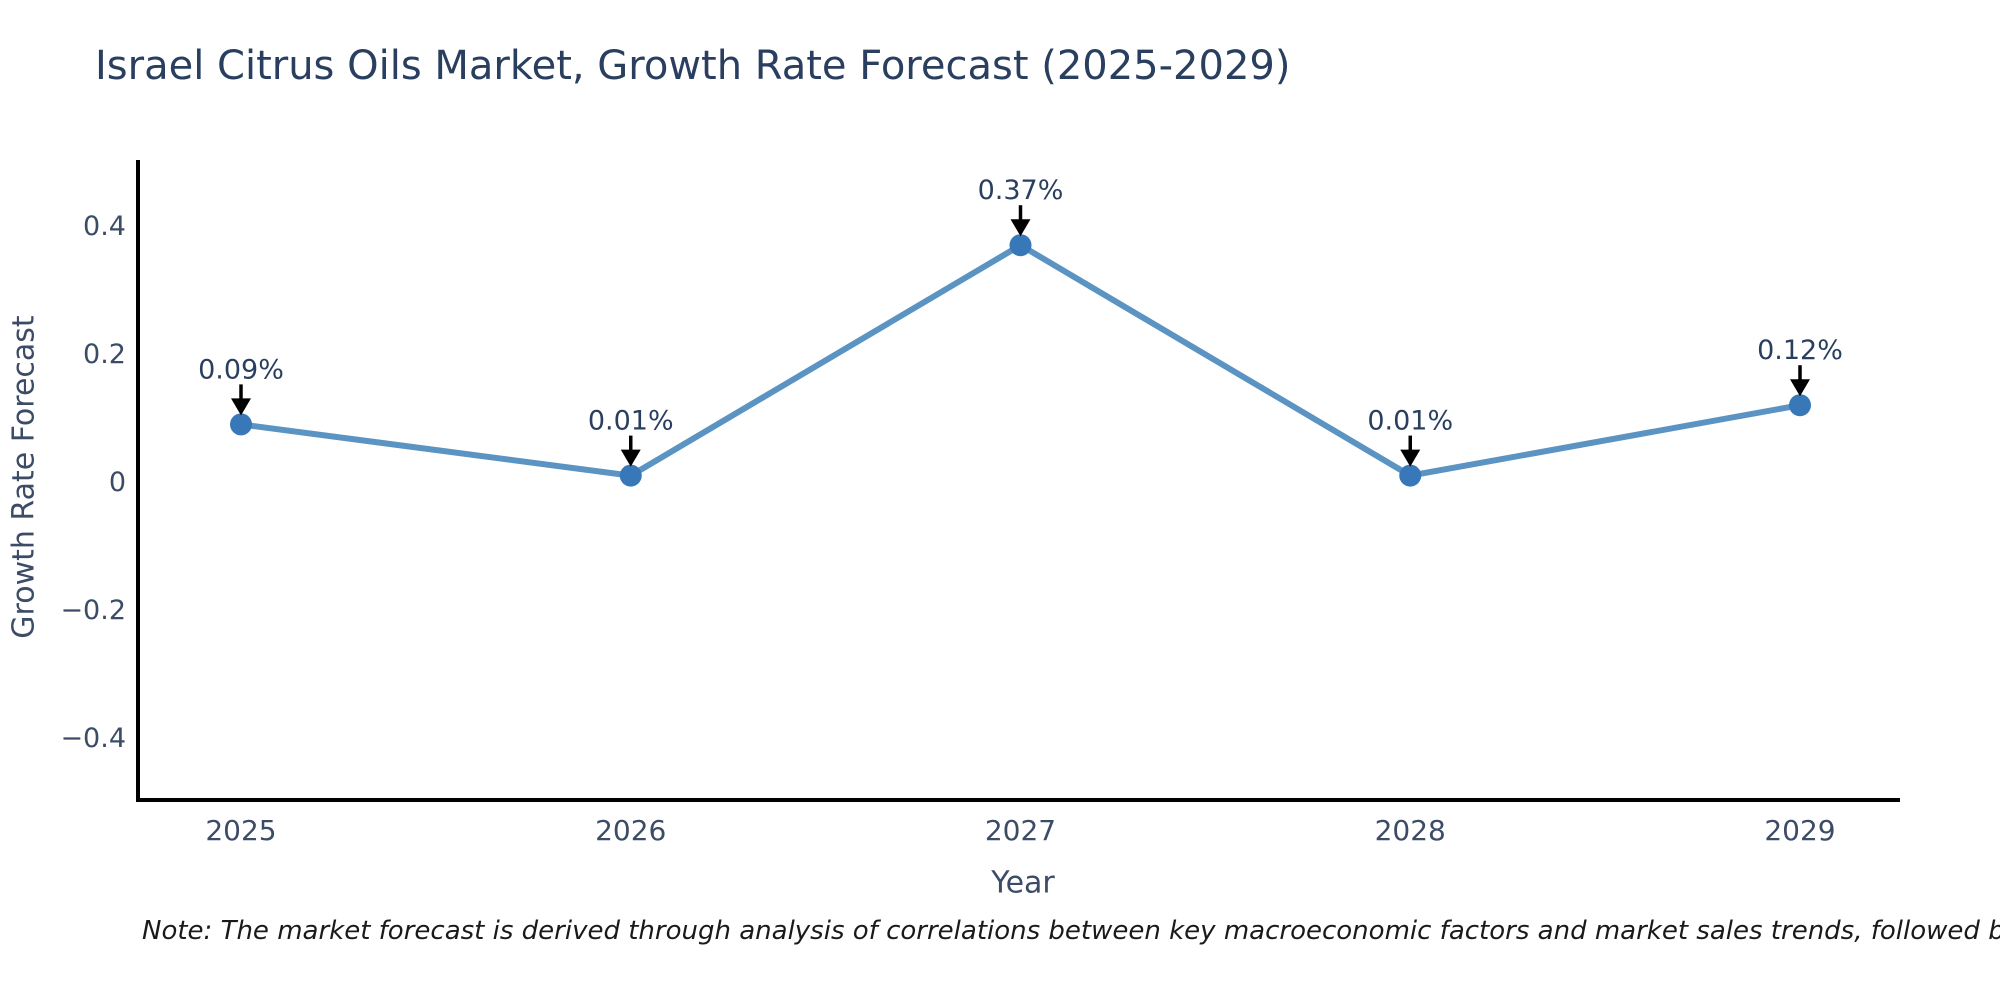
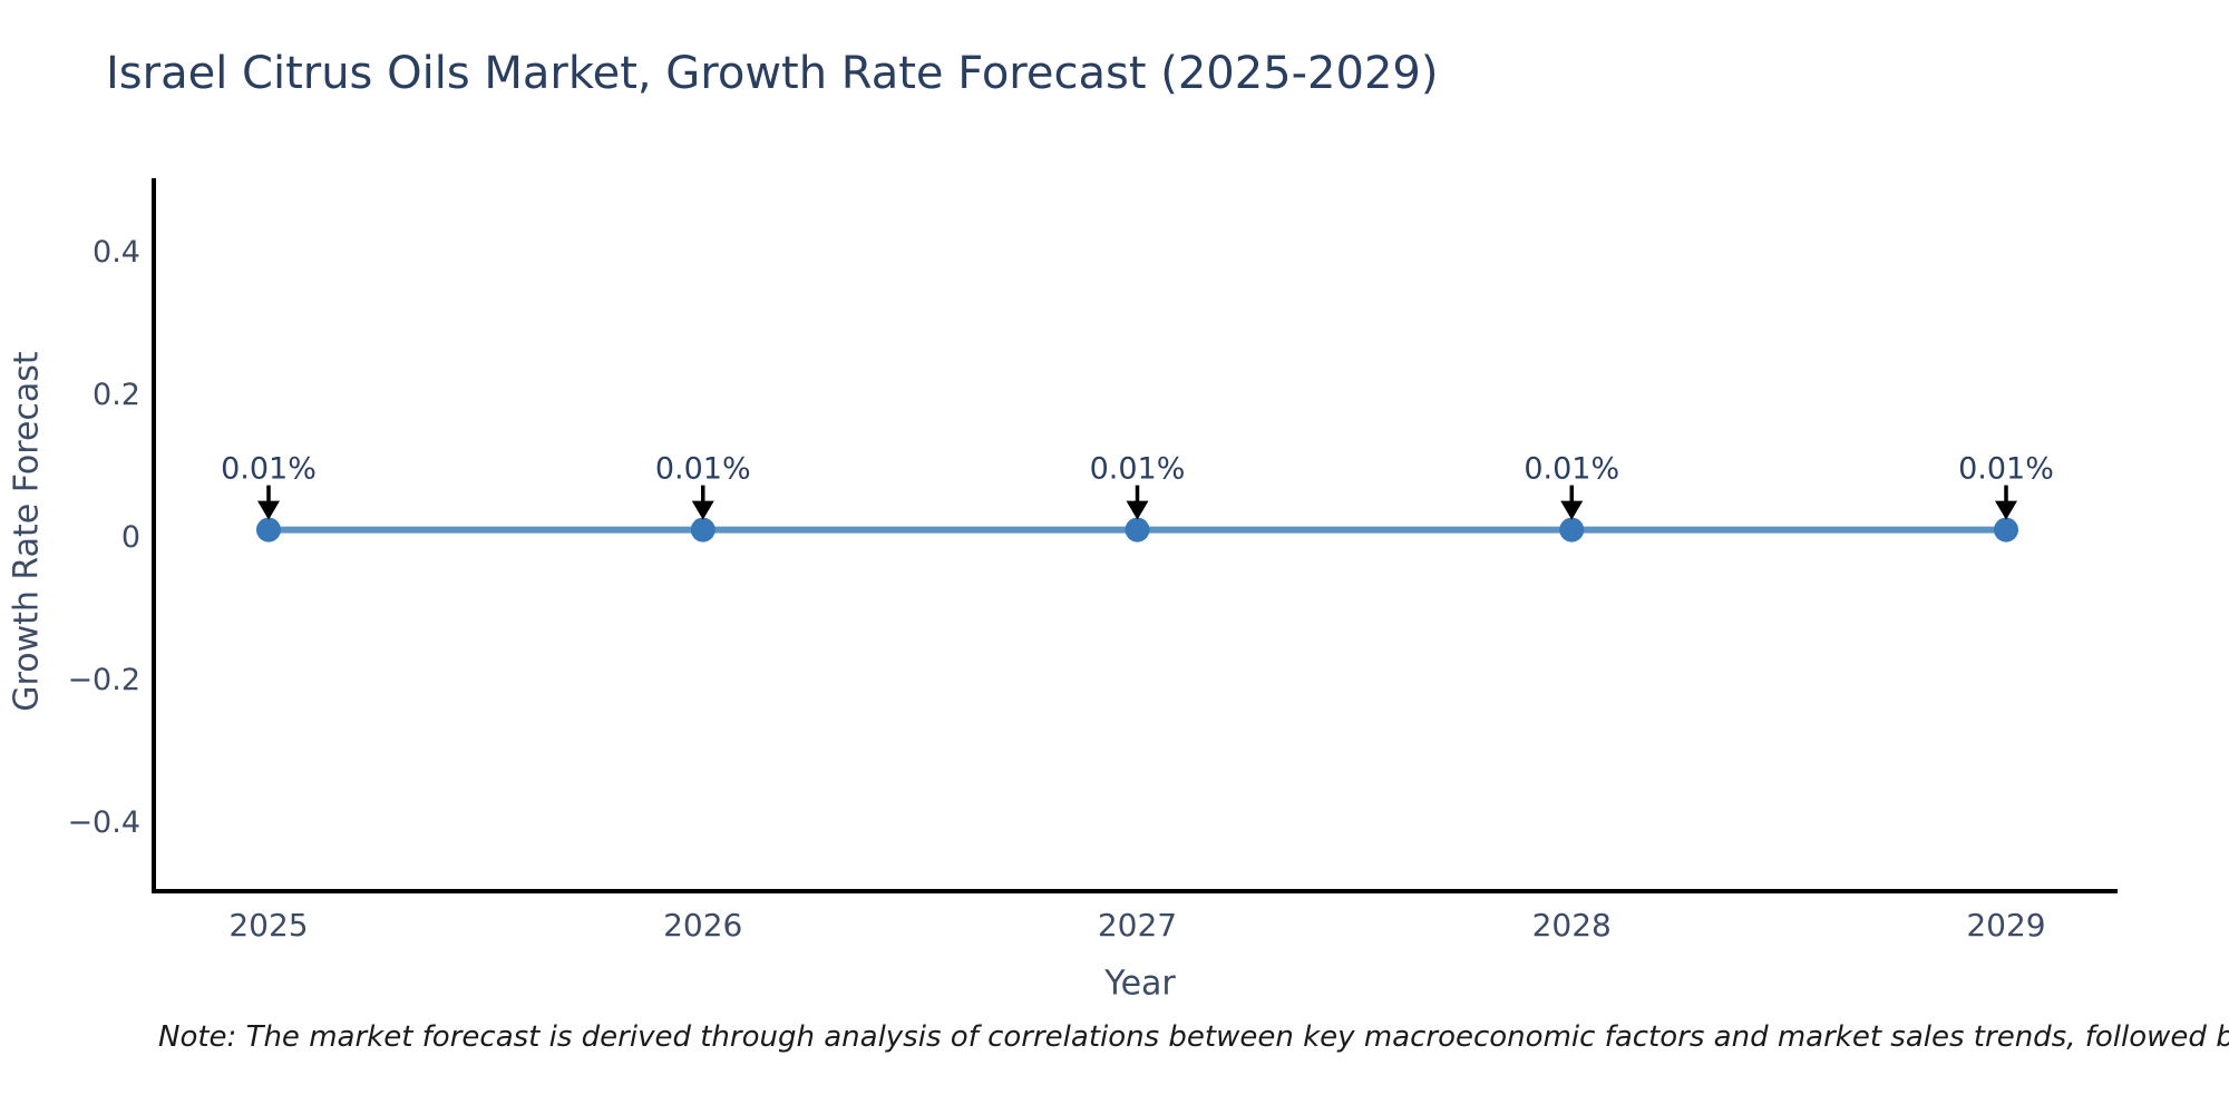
2025: 0.09% -> 0.01%
2027: 0.37% -> 0.01%
2029: 0.12% -> 0.01%
